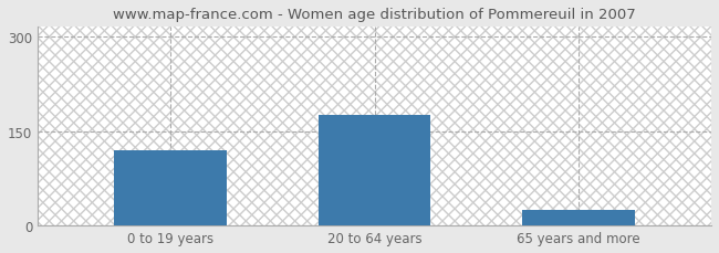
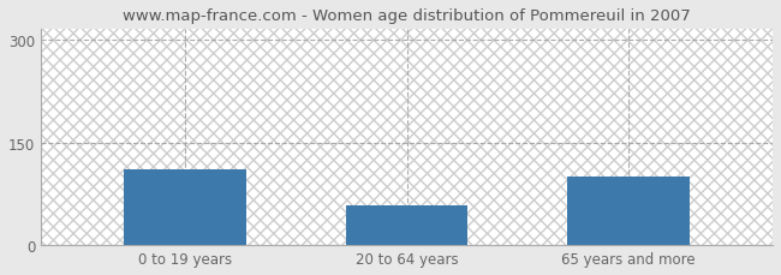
0 to 19 years: 120 -> 110
20 to 64 years: 175 -> 58
65 years and more: 25 -> 100
